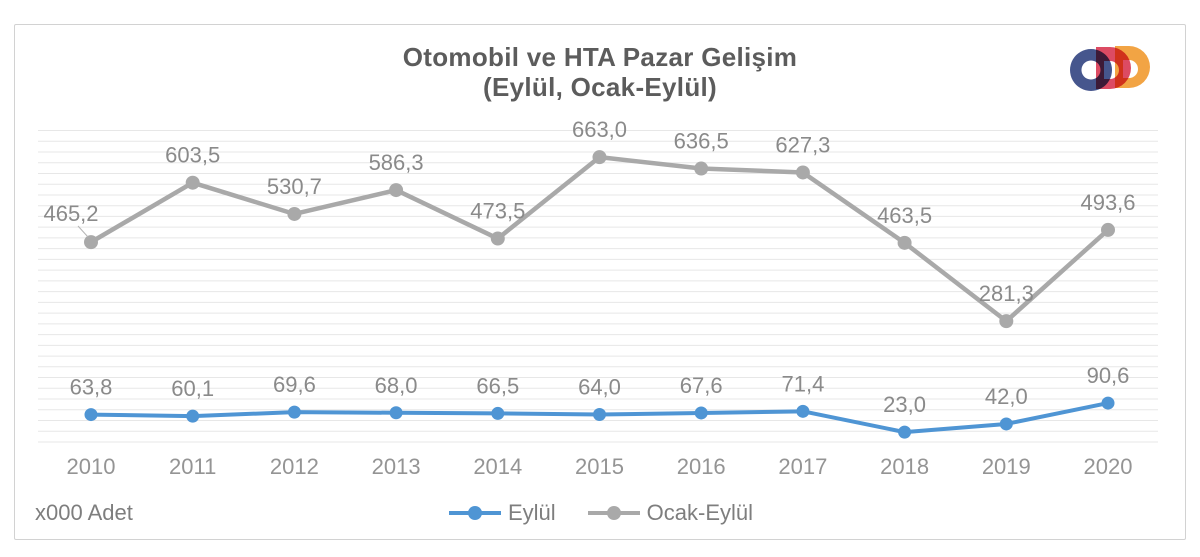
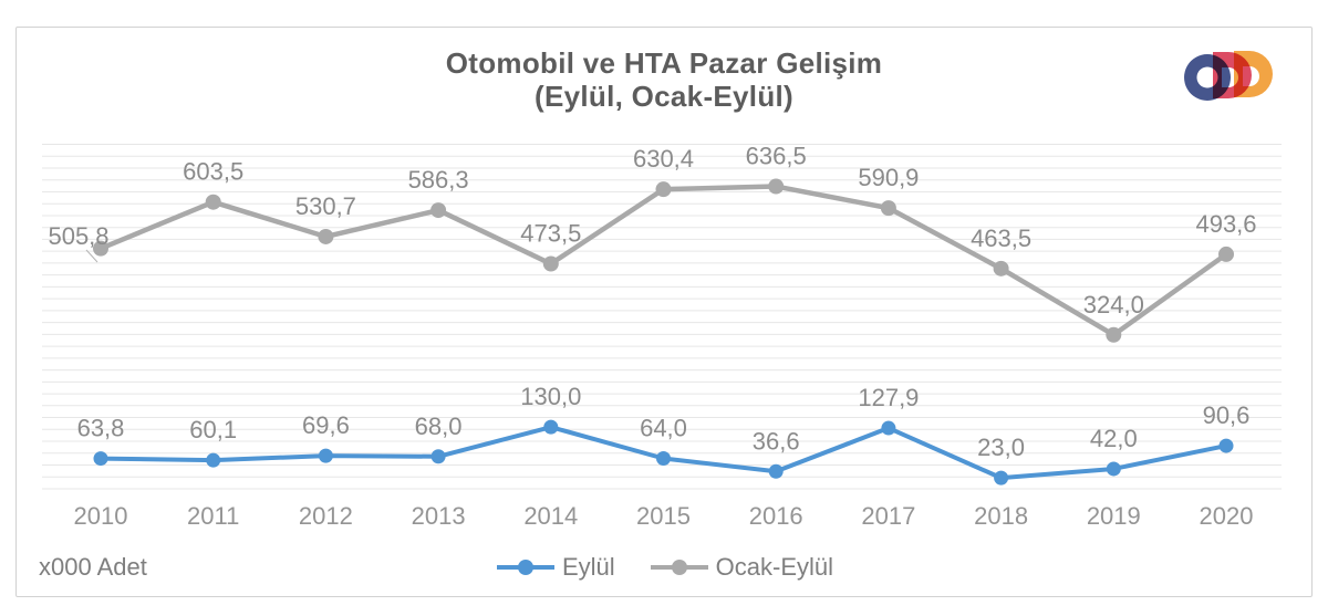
Ocak-Eylül/2010: 465,2 -> 505,8
Eylül/2014: 66,5 -> 130,0
Ocak-Eylül/2015: 663,0 -> 630,4
Eylül/2016: 67,6 -> 36,6
Eylül/2017: 71,4 -> 127,9
Ocak-Eylül/2017: 627,3 -> 590,9
Ocak-Eylül/2019: 281,3 -> 324,0
